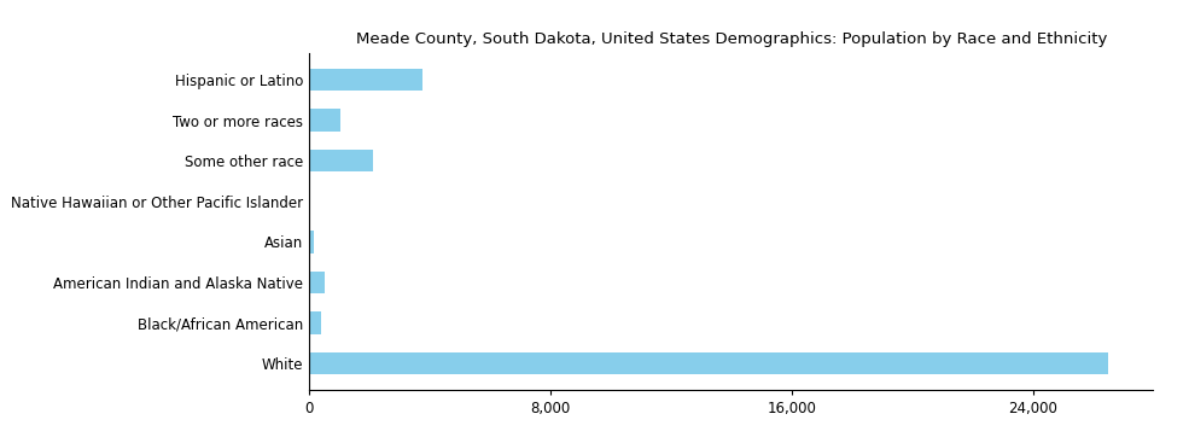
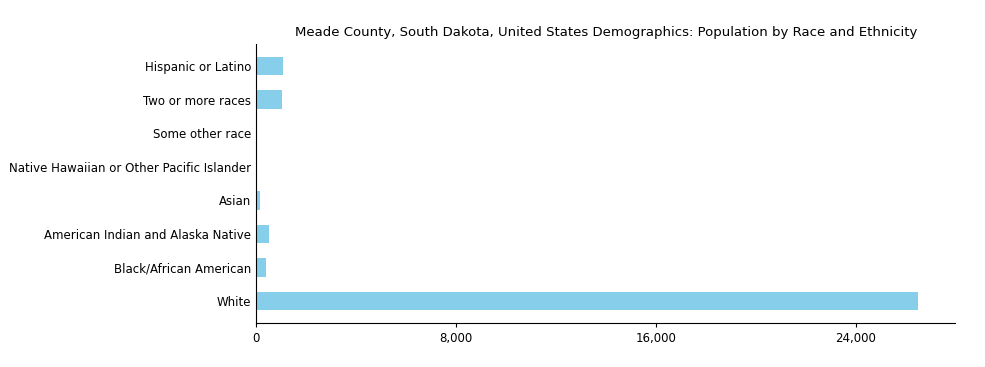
Hispanic or Latino: 3,750 -> 1,080
Some other race: 2,100 -> 40
